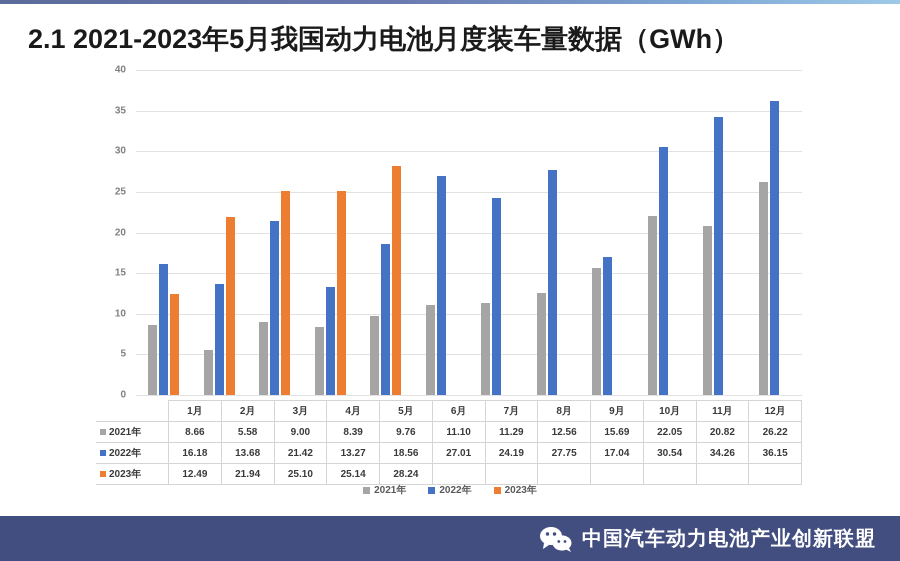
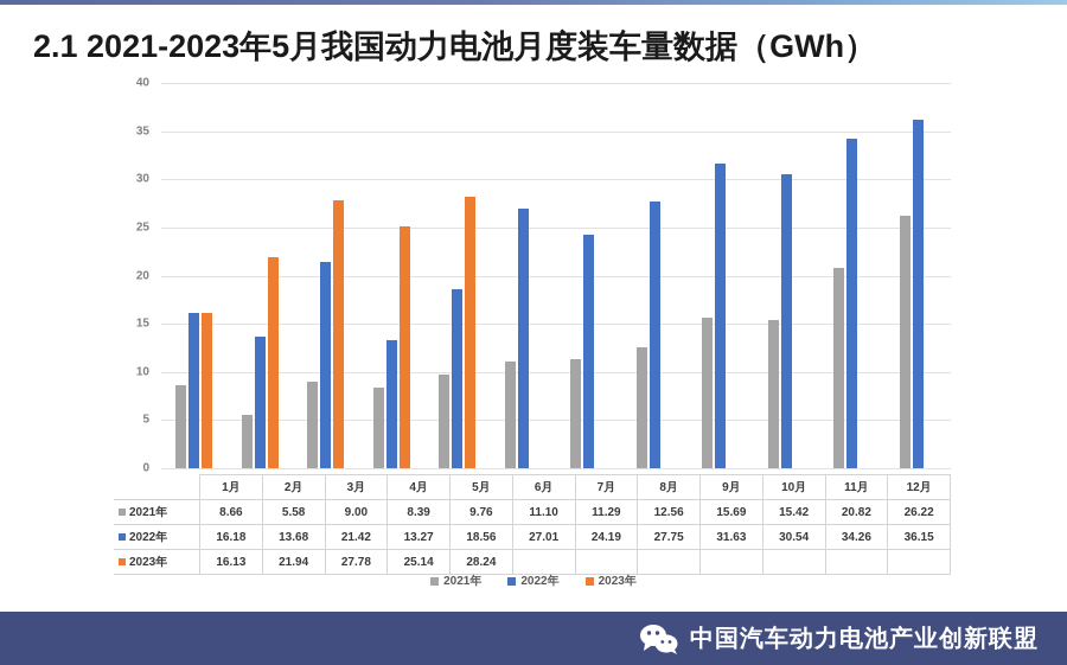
2023年/1月: 12.49 -> 16.13
2023年/3月: 25.10 -> 27.78
2022年/9月: 17.04 -> 31.63
2021年/10月: 22.05 -> 15.42
